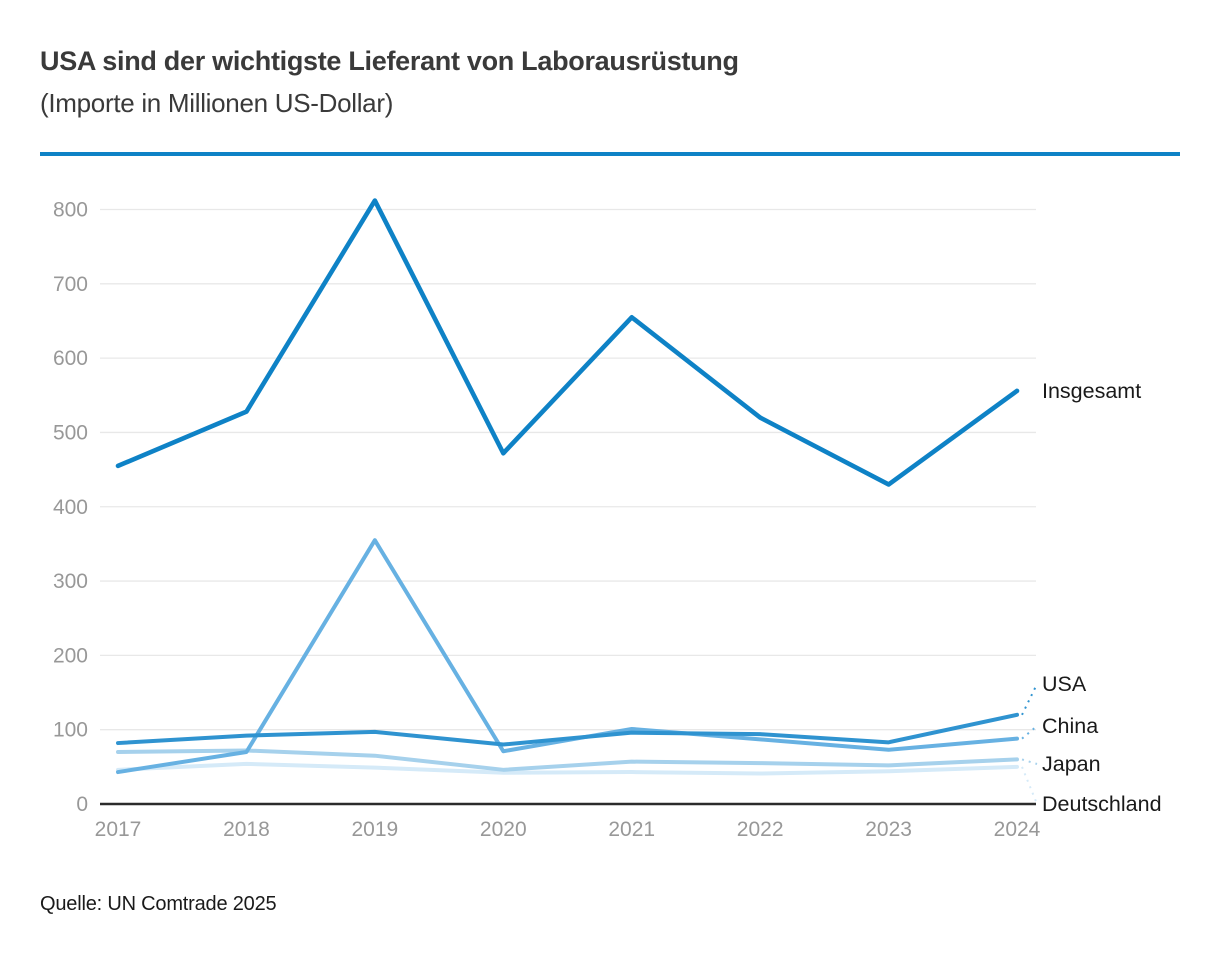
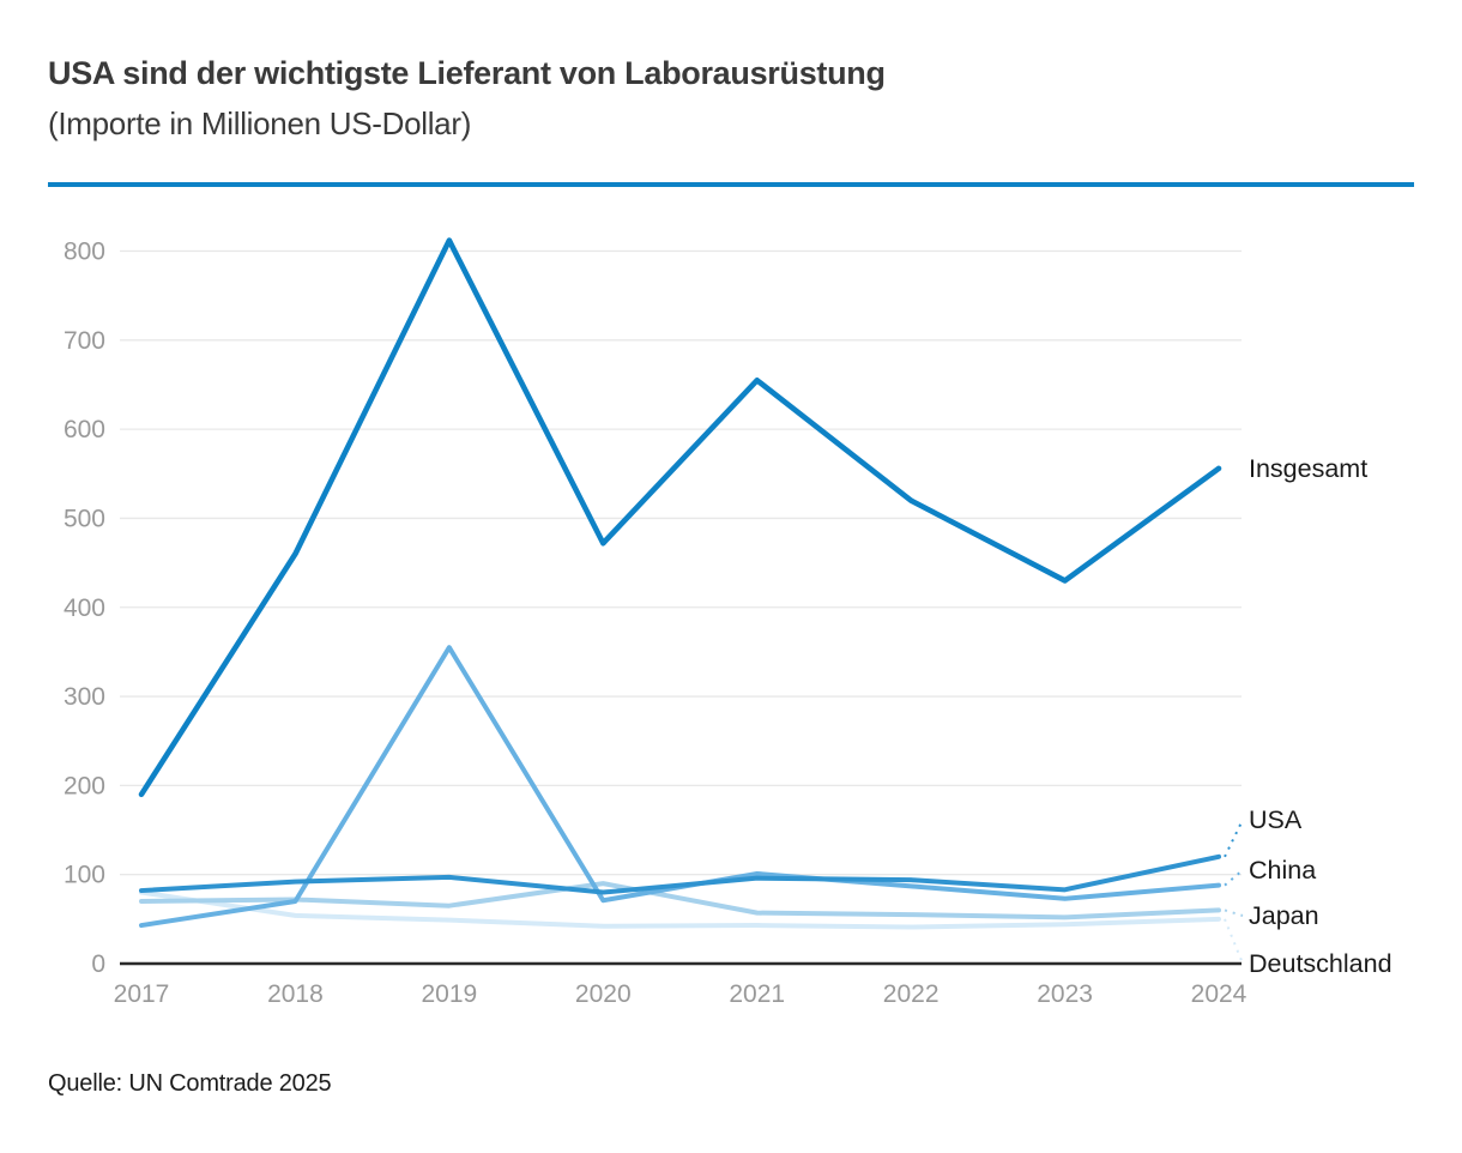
Insgesamt/2017: 460 -> 190
Deutschland/2017: 50 -> 80
Insgesamt/2018: 530 -> 460
Japan/2020: 50 -> 90
